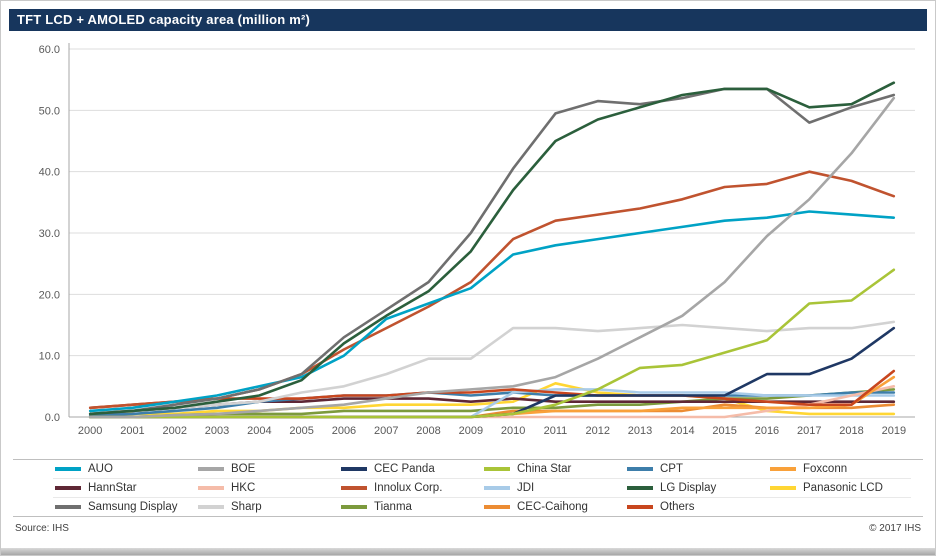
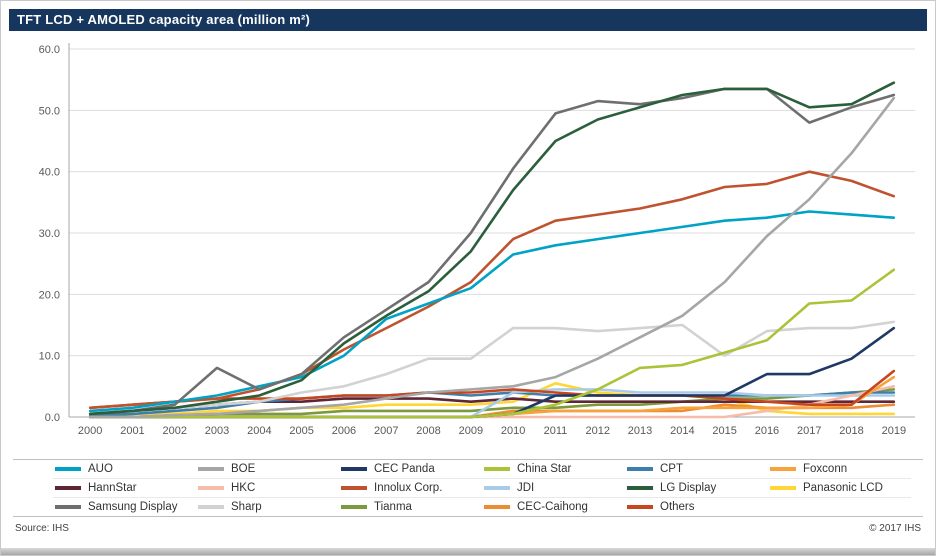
Samsung Display/2003: 3 -> 8
Sharp/2015: 14 -> 10
